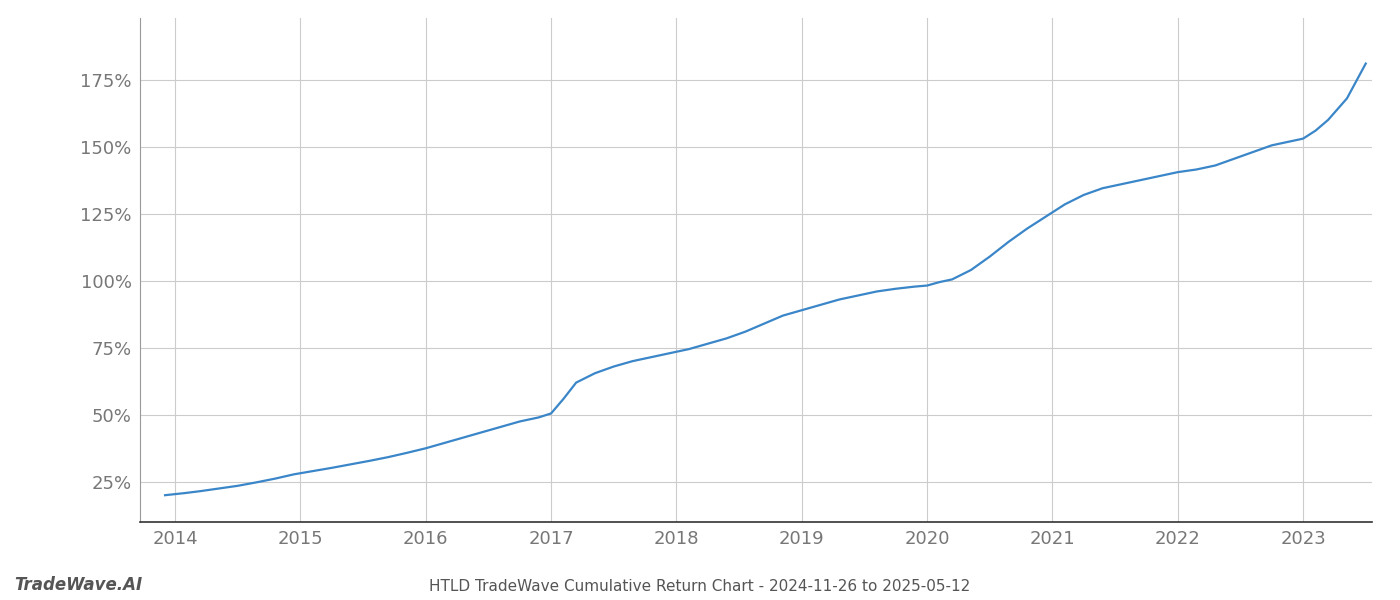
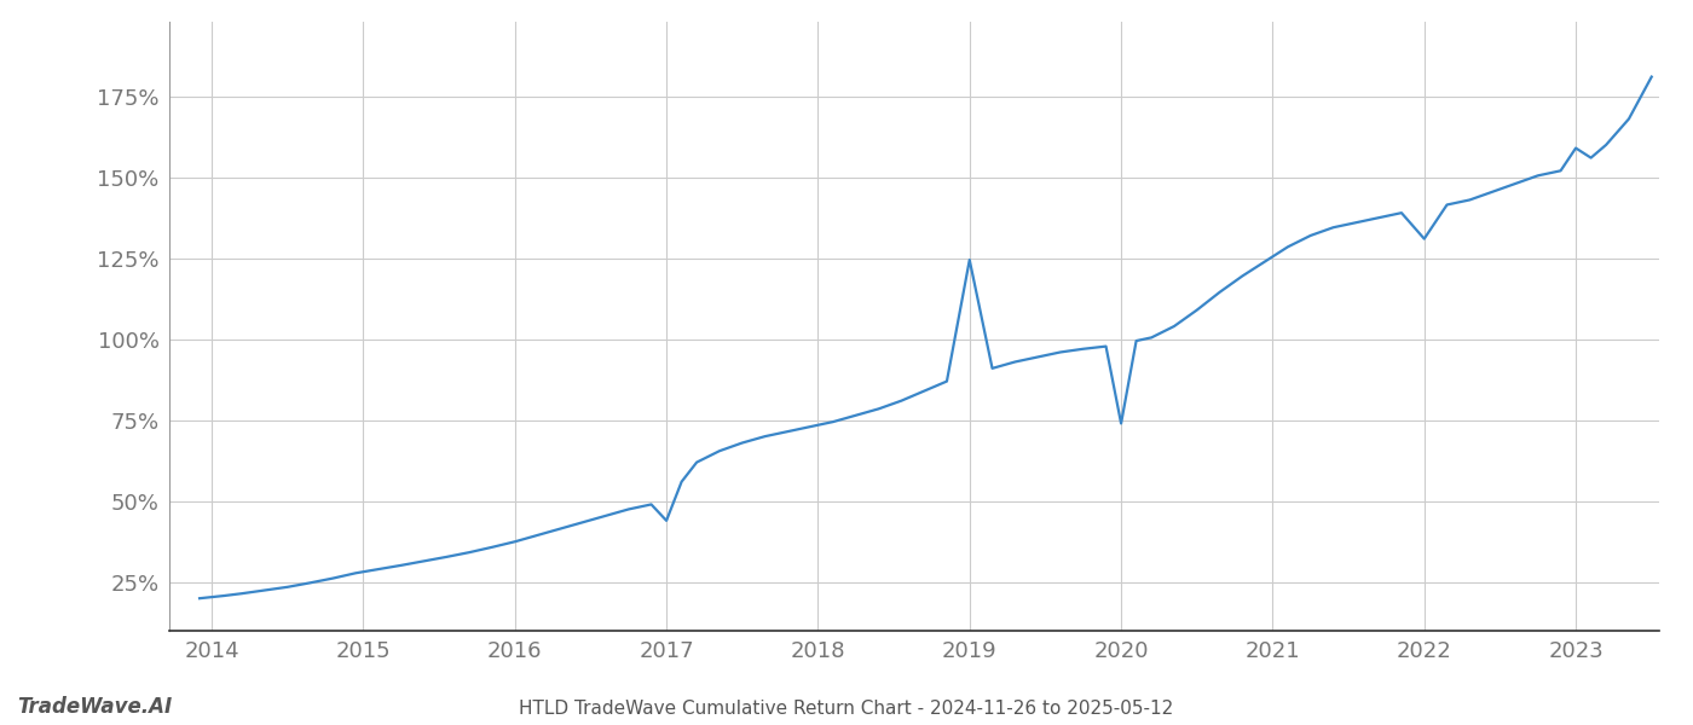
2017: 50.5% -> 44.0%
2019: 89.0% -> 124.5%
2020: 98.2% -> 74.0%
2022: 140.5% -> 131.0%
2023: 153.0% -> 159.0%
